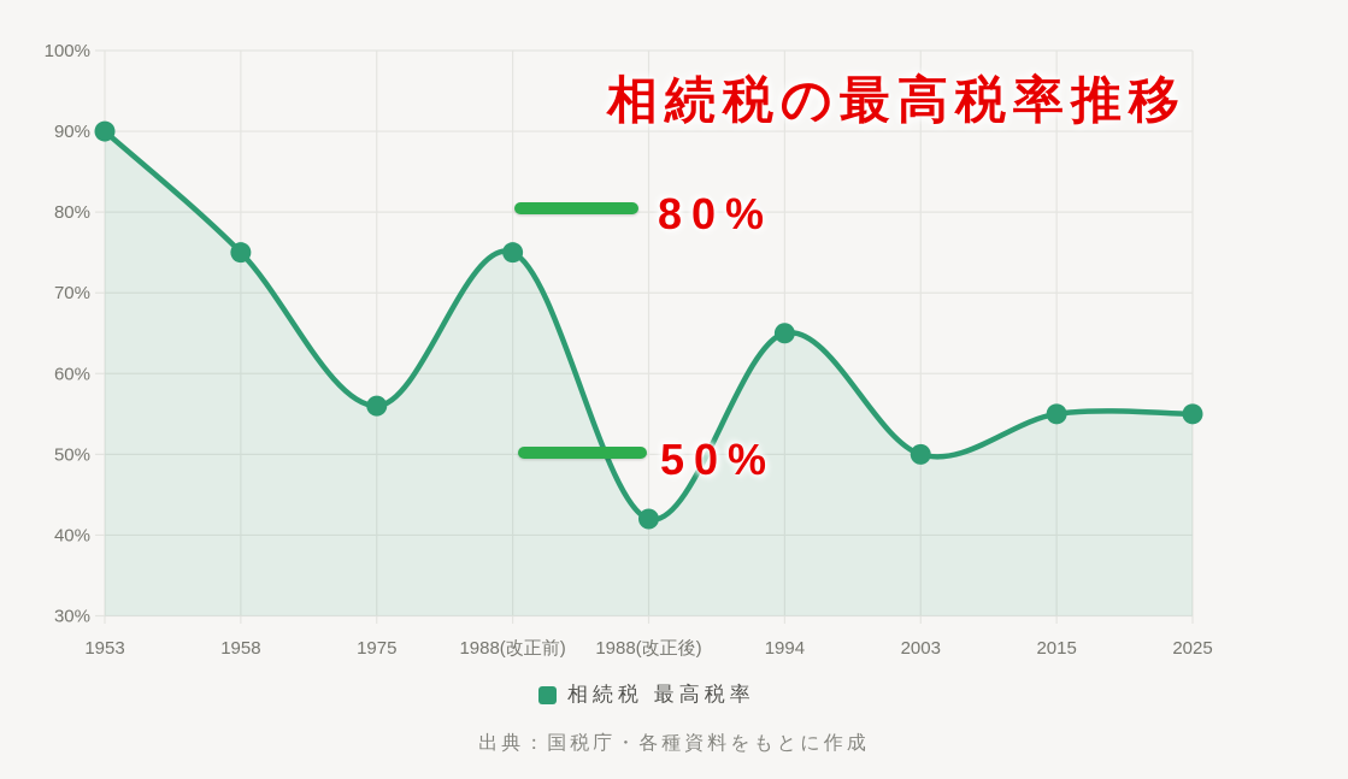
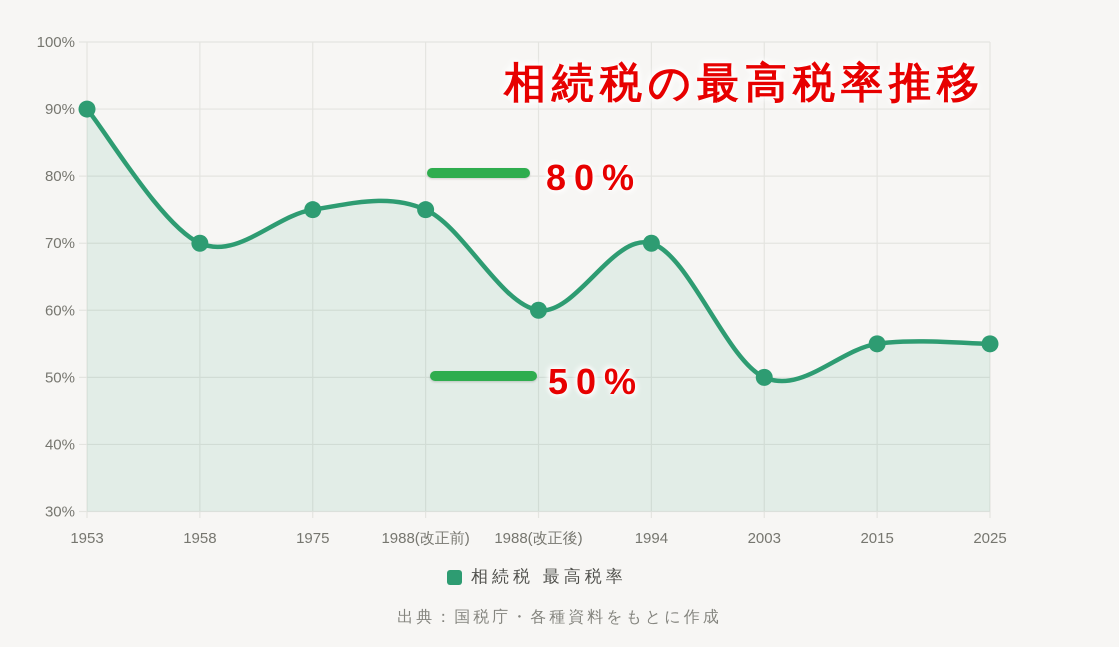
1958: 75% -> 70%
1975: 56% -> 75%
1988(改正後): 42% -> 60%
1994: 65% -> 70%
